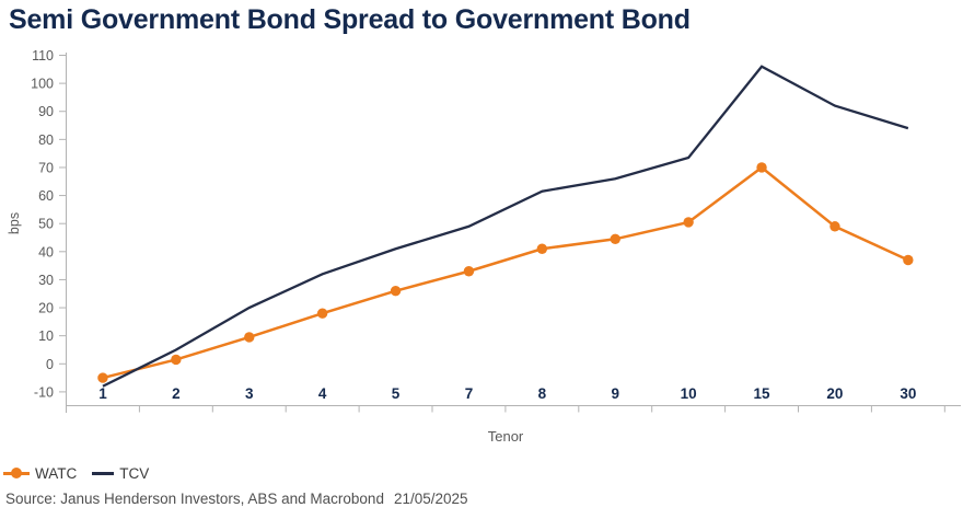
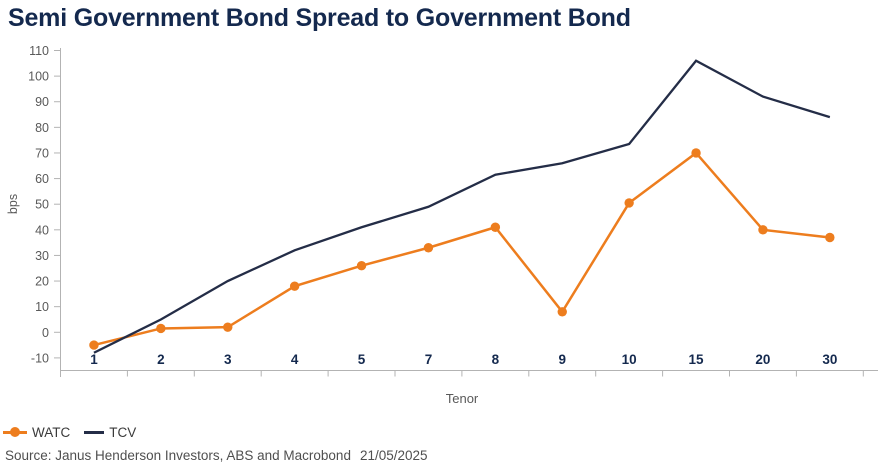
WATC/3: 10 -> 2
WATC/9: 44 -> 8
WATC/20: 49 -> 40
